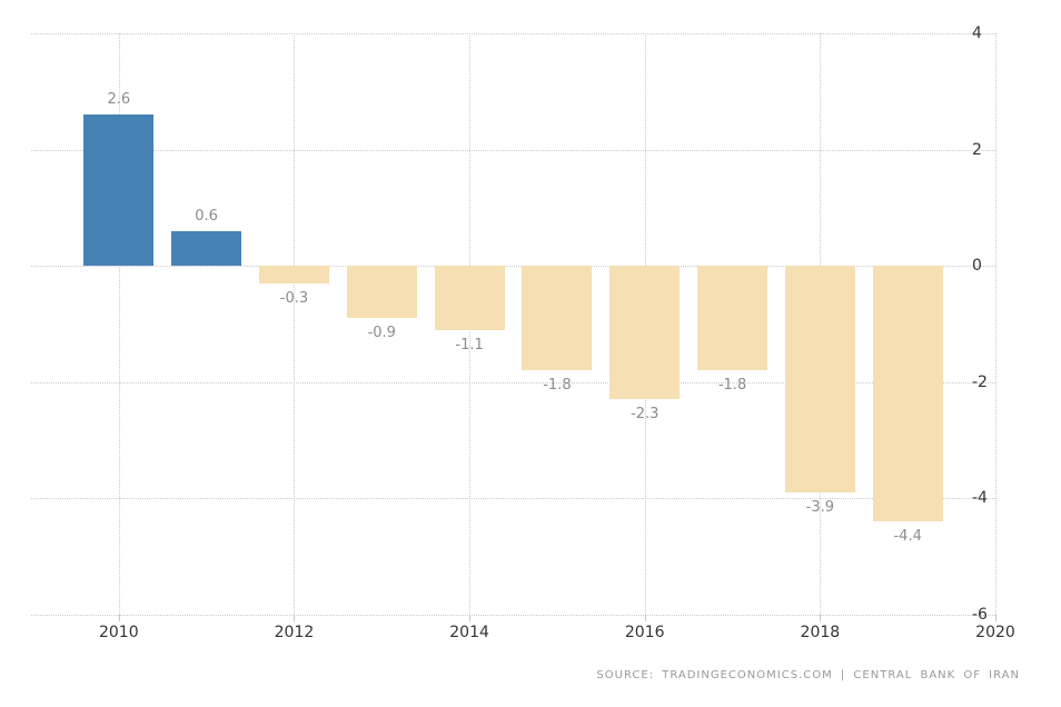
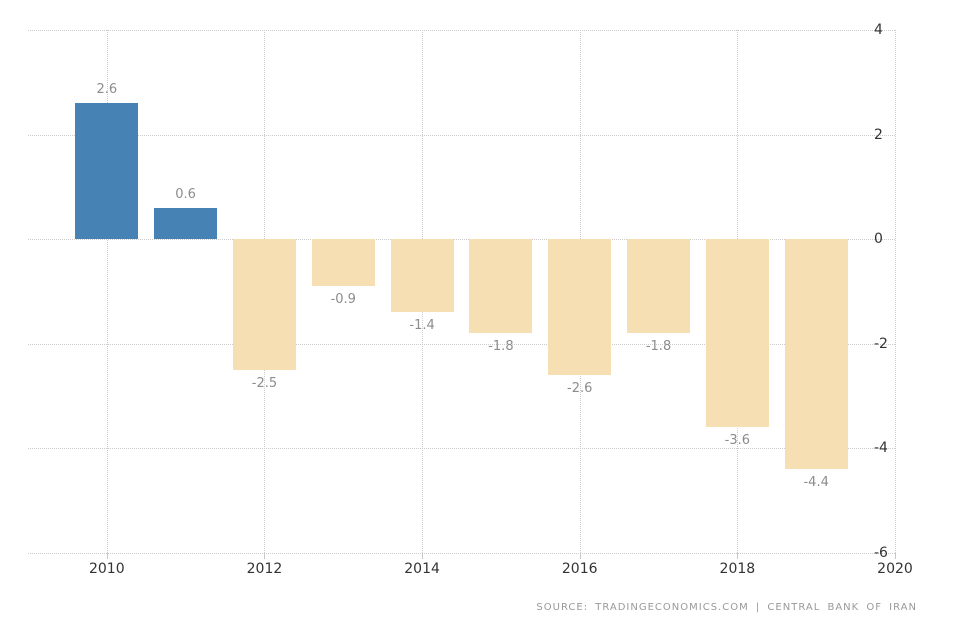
2012: -0.3 -> -2.5
2014: -1.1 -> -1.4
2016: -2.3 -> -2.6
2018: -3.9 -> -3.6
